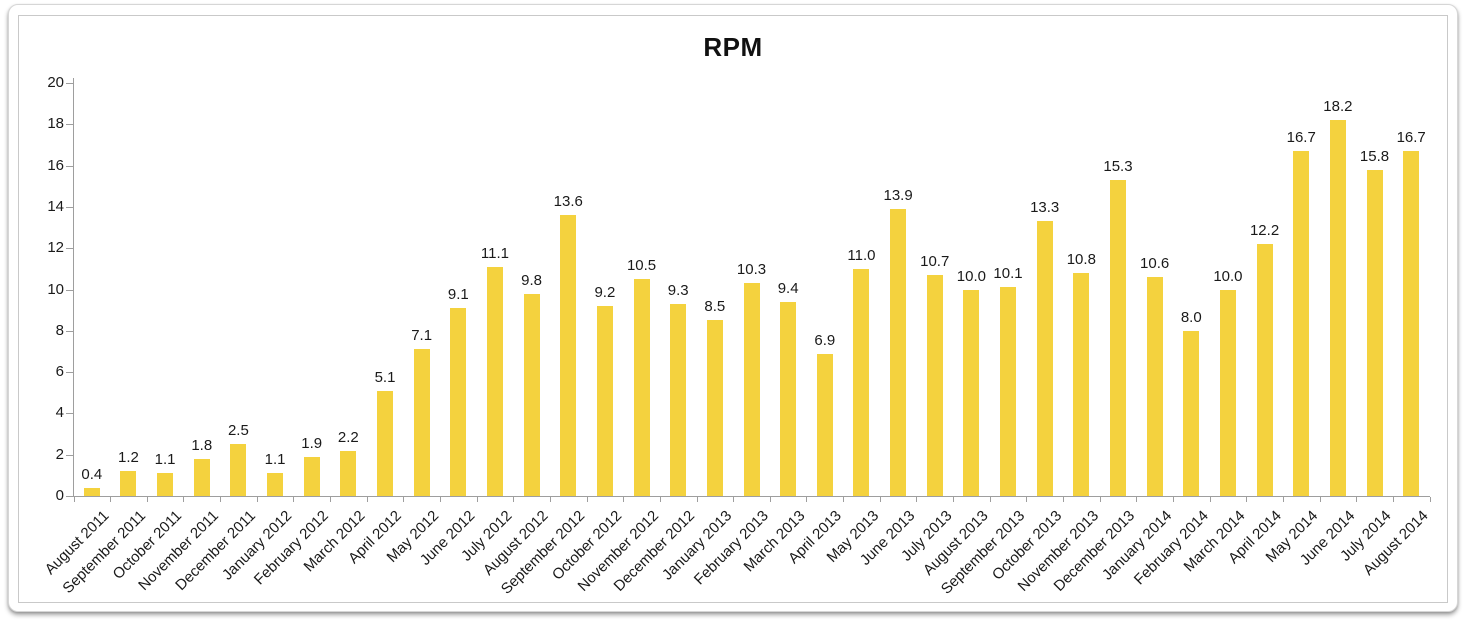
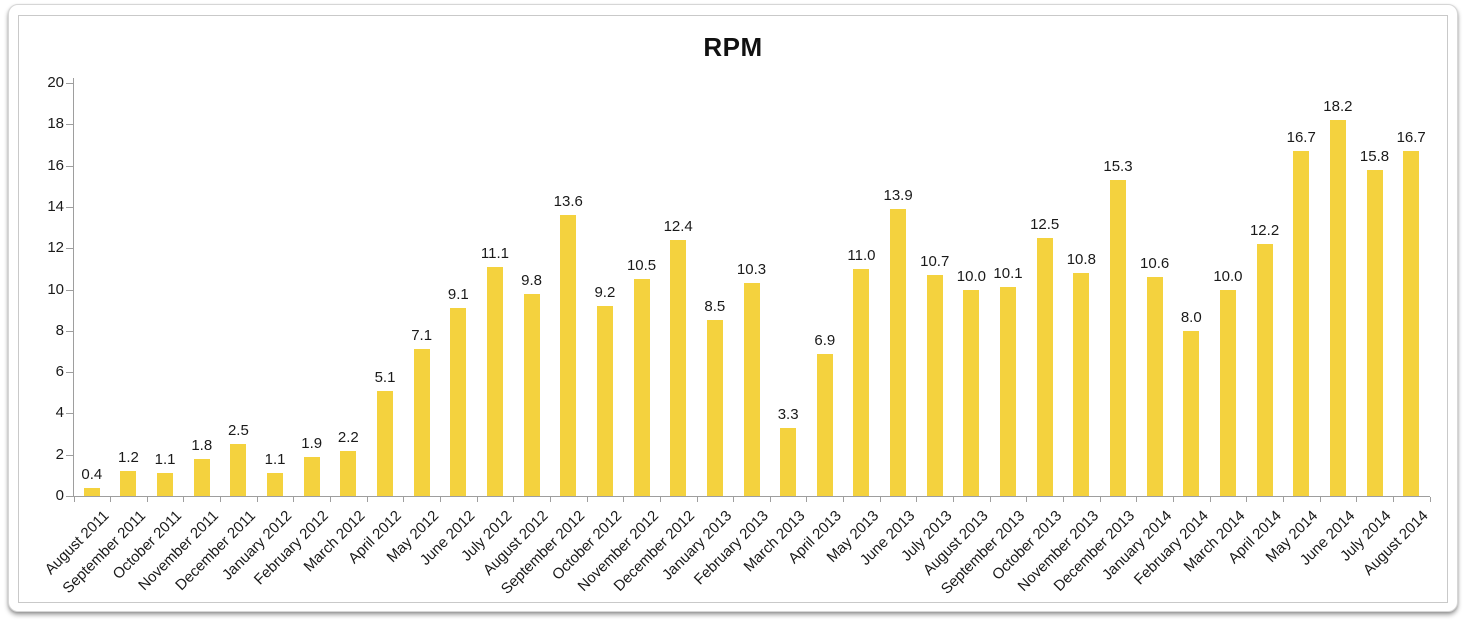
December 2012: 9.3 -> 12.4
March 2013: 9.4 -> 3.3
October 2013: 13.3 -> 12.5
